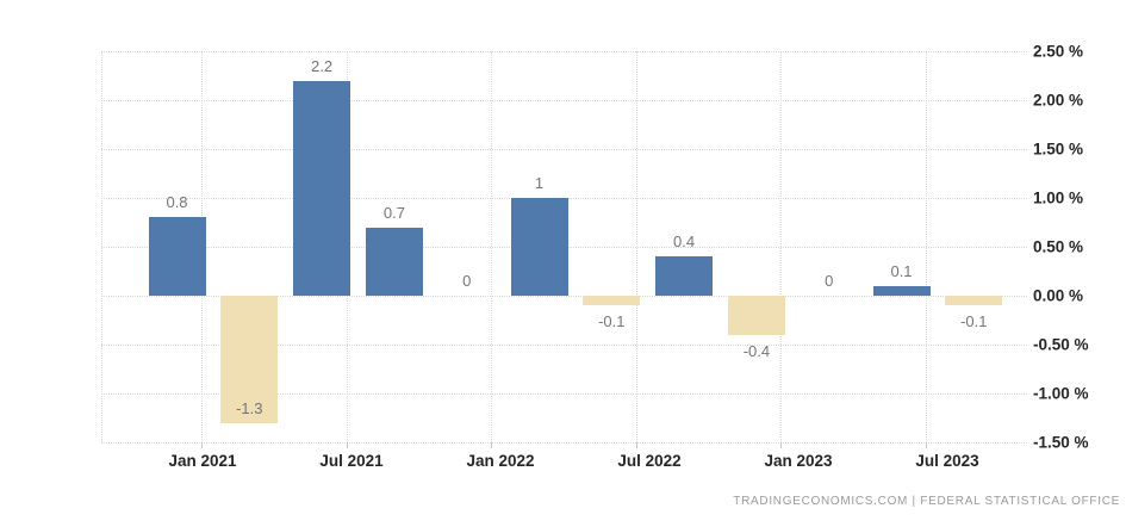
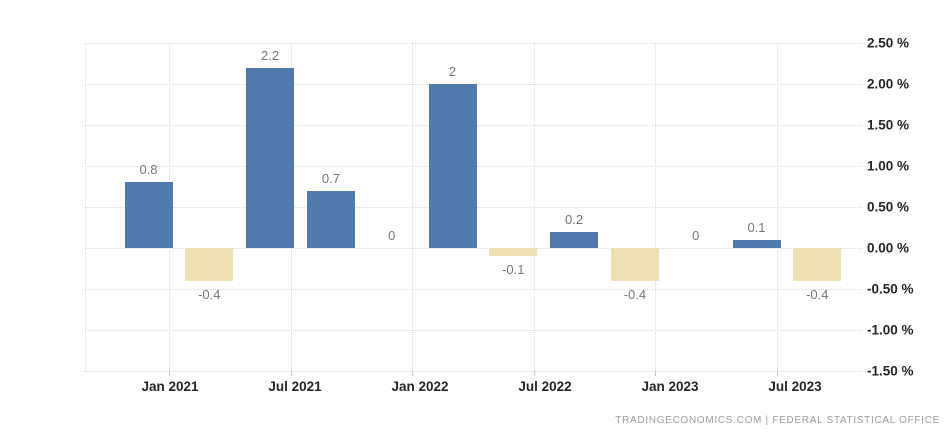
Jan 2021: -1.3 -> -0.4
Jan 2022: 1 -> 2
Jul 2022: 0.4 -> 0.2
Jul 2023: -0.1 -> -0.4
